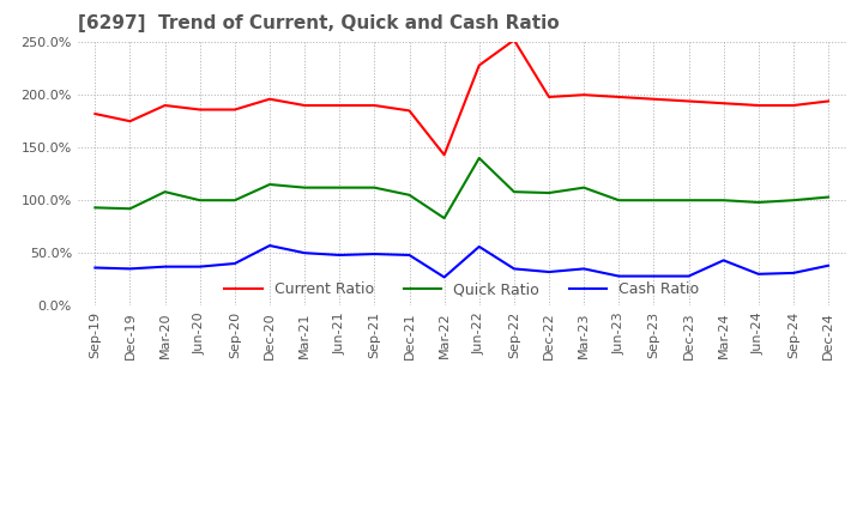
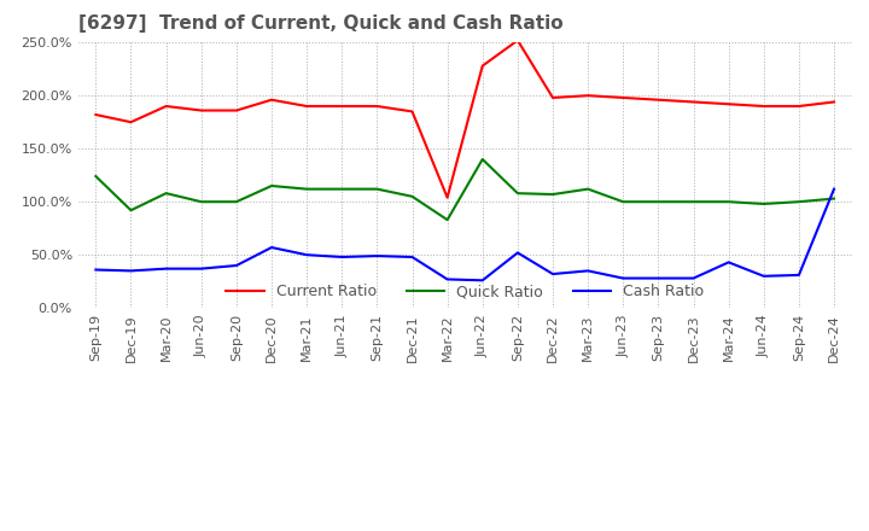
Quick Ratio/Sep-19: 93% -> 124%
Current Ratio/Mar-22: 143% -> 104%
Cash Ratio/Jun-22: 56% -> 26%
Cash Ratio/Sep-22: 35% -> 52%
Cash Ratio/Dec-24: 38% -> 112%
